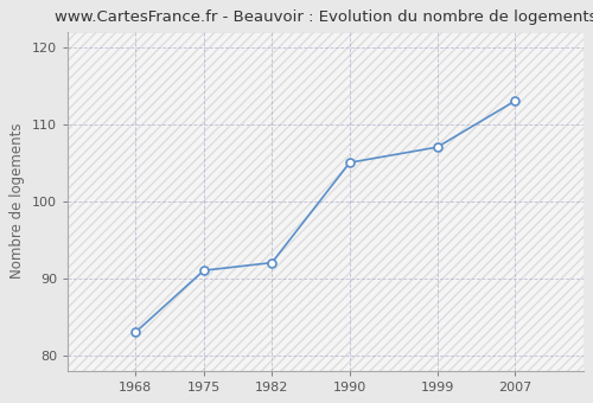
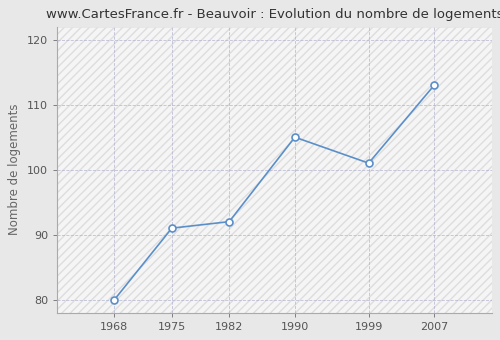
1968: 83 -> 80
1999: 107 -> 101
